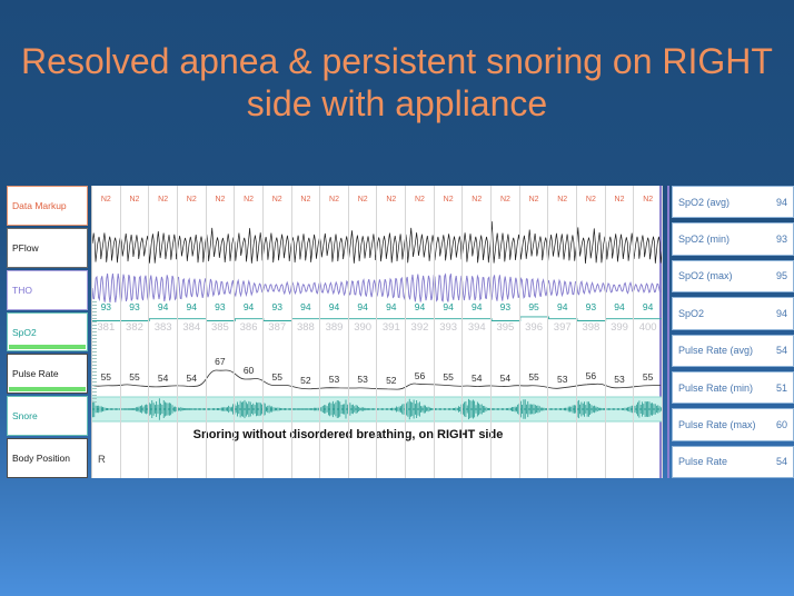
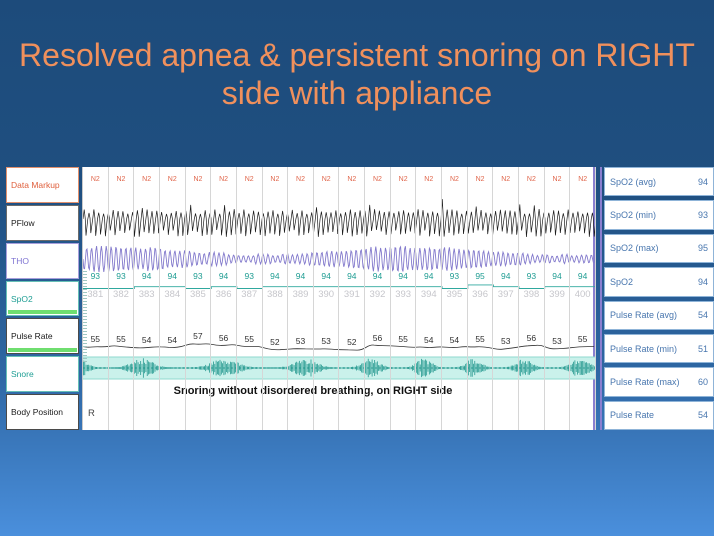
Pulse Rate/385: 67 -> 57
Pulse Rate/386: 60 -> 56
